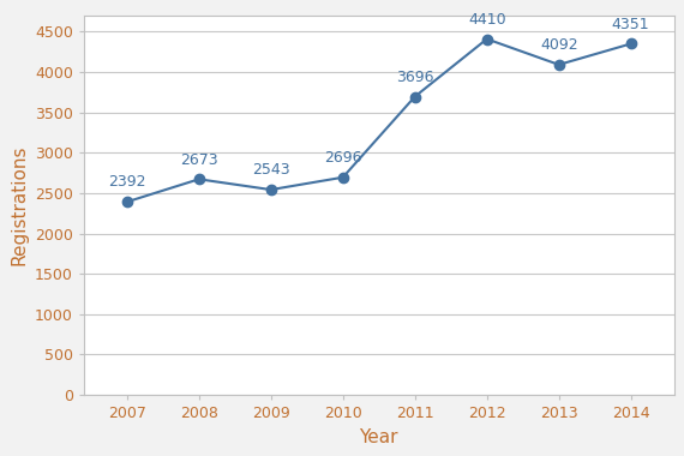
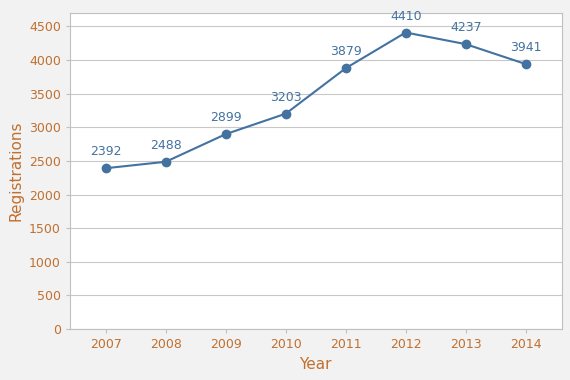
2008: 2673 -> 2488
2009: 2543 -> 2899
2010: 2696 -> 3203
2011: 3696 -> 3879
2013: 4092 -> 4237
2014: 4351 -> 3941
